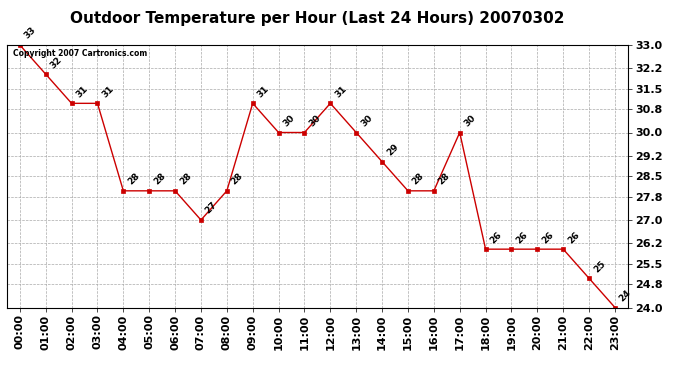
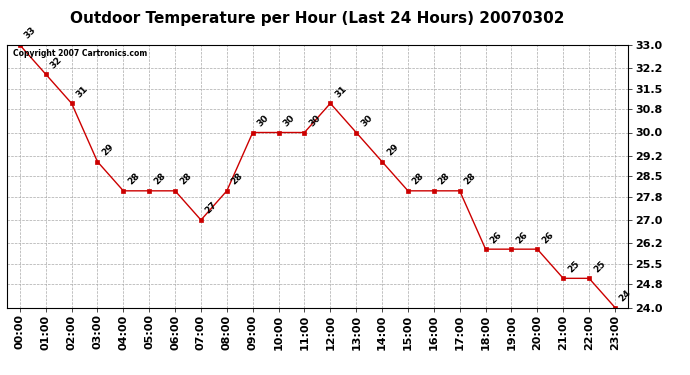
03:00: 31 -> 29
09:00: 31 -> 30
17:00: 30 -> 28
21:00: 26 -> 25
